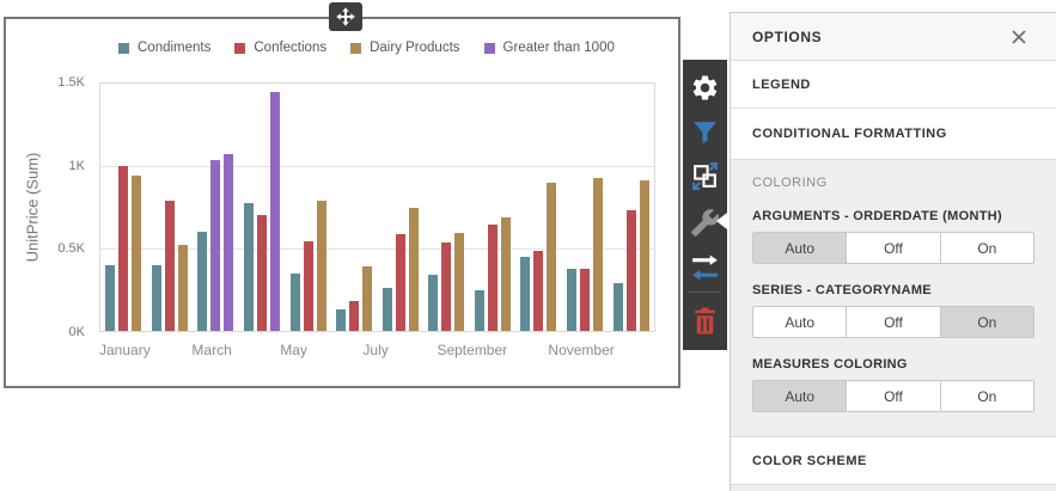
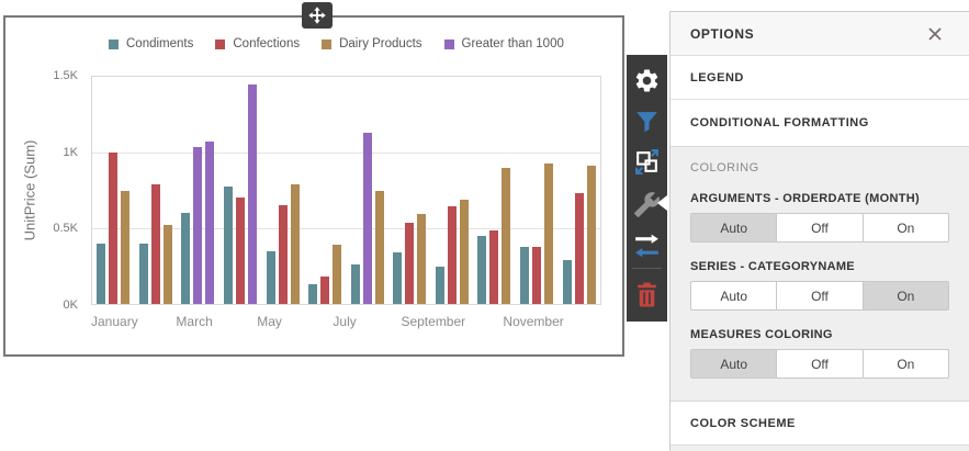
Dairy Products/January: 0.94K -> 0.75K
Confections/May: 0.54K -> 0.65K
Confections/July: 0.59K -> 1.13K
